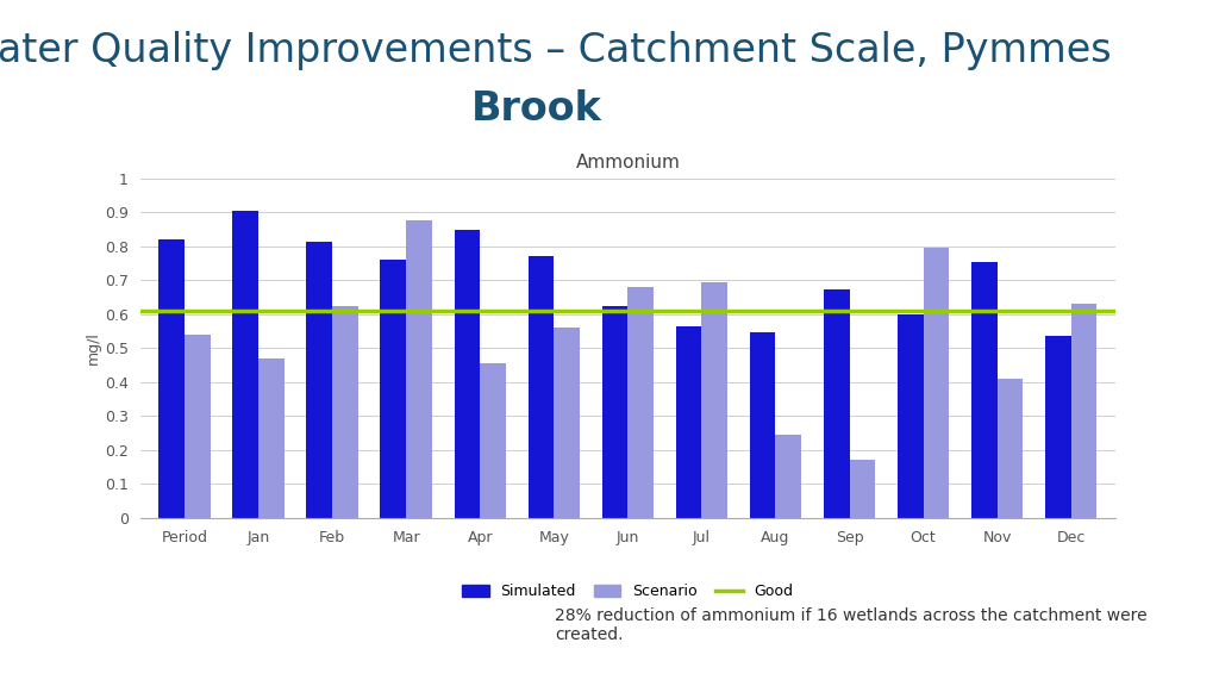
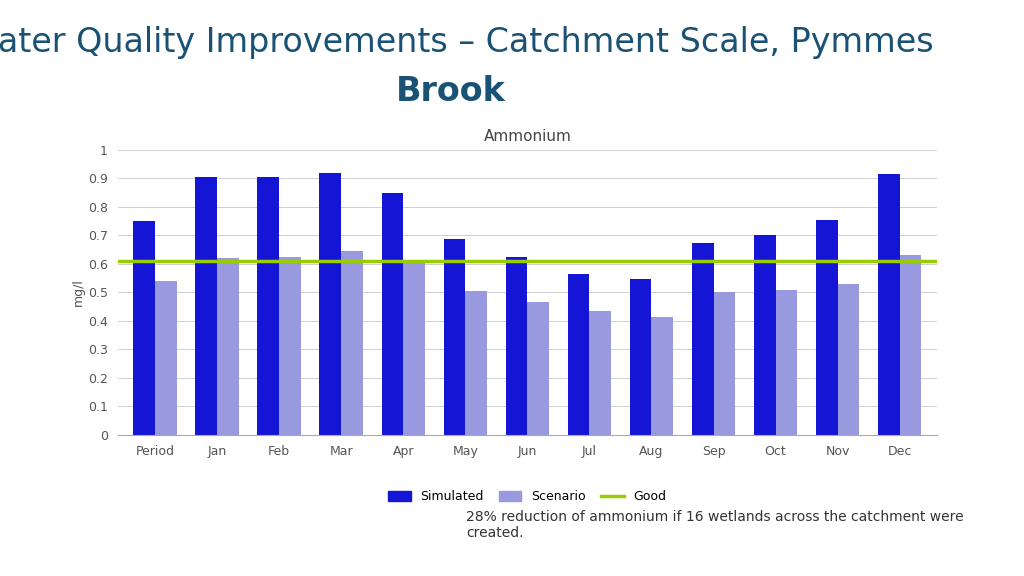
Simulated/Period: 0.820 -> 0.750
Scenario/Jan: 0.470 -> 0.622
Simulated/Feb: 0.815 -> 0.905
Simulated/Mar: 0.760 -> 0.920
Scenario/Mar: 0.875 -> 0.644
Scenario/Apr: 0.455 -> 0.602
Simulated/May: 0.770 -> 0.688
Scenario/May: 0.560 -> 0.505
Scenario/Jun: 0.680 -> 0.465
Scenario/Jul: 0.695 -> 0.434
Scenario/Aug: 0.245 -> 0.412
Scenario/Sep: 0.170 -> 0.500
Simulated/Oct: 0.600 -> 0.700
Scenario/Oct: 0.795 -> 0.508
Scenario/Nov: 0.410 -> 0.528
Simulated/Dec: 0.535 -> 0.915
